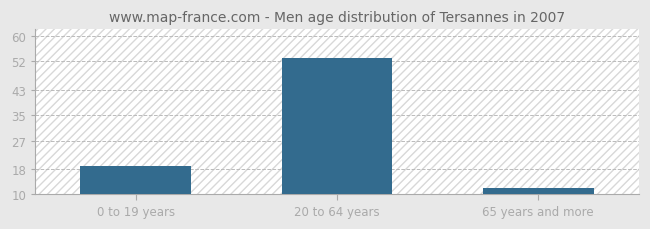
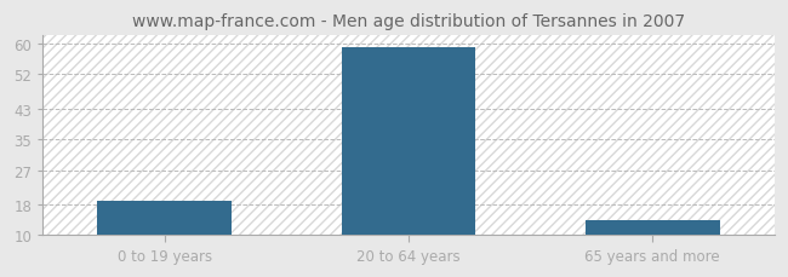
20 to 64 years: 53 -> 59
65 years and more: 12 -> 14
